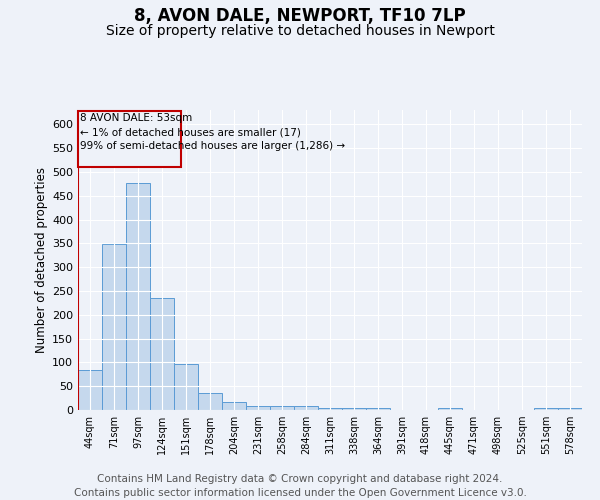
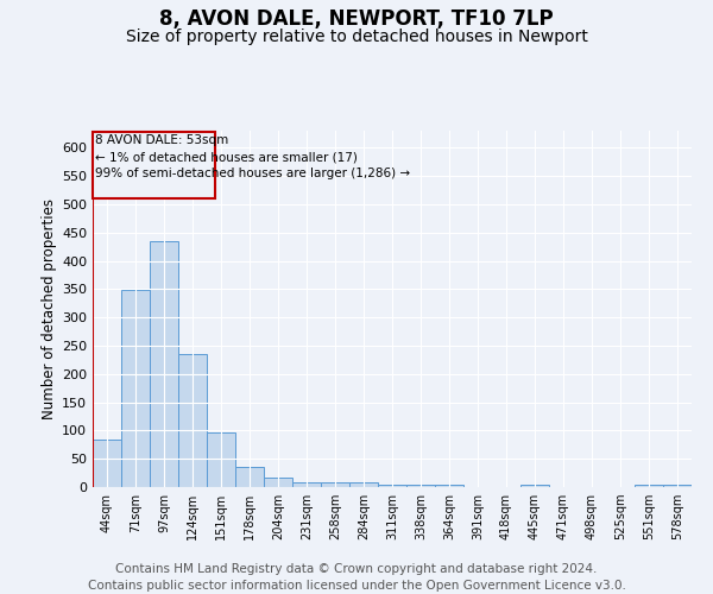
97sqm: 477 -> 435
